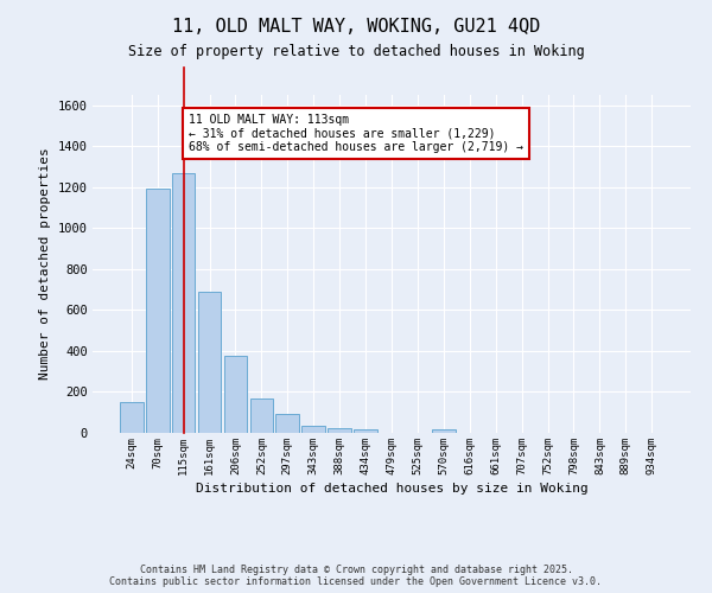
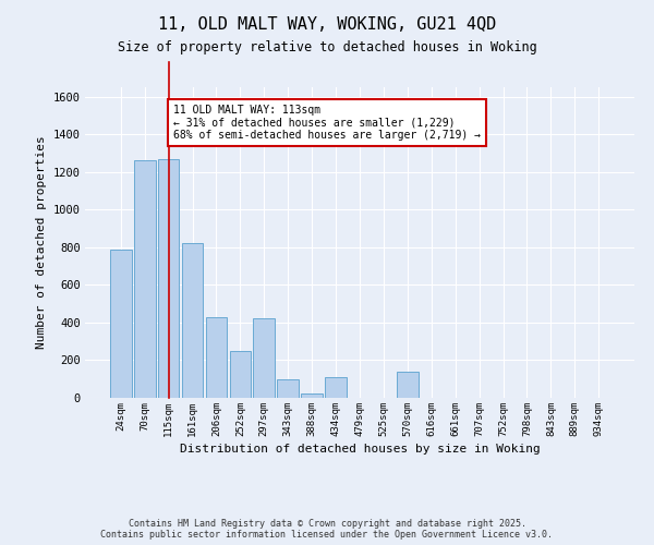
24sqm: 150 -> 790
70sqm: 1190 -> 1260
161sqm: 690 -> 820
206sqm: 380 -> 430
252sqm: 170 -> 250
297sqm: 100 -> 420
343sqm: 40 -> 100
434sqm: 20 -> 110
570sqm: 20 -> 140
